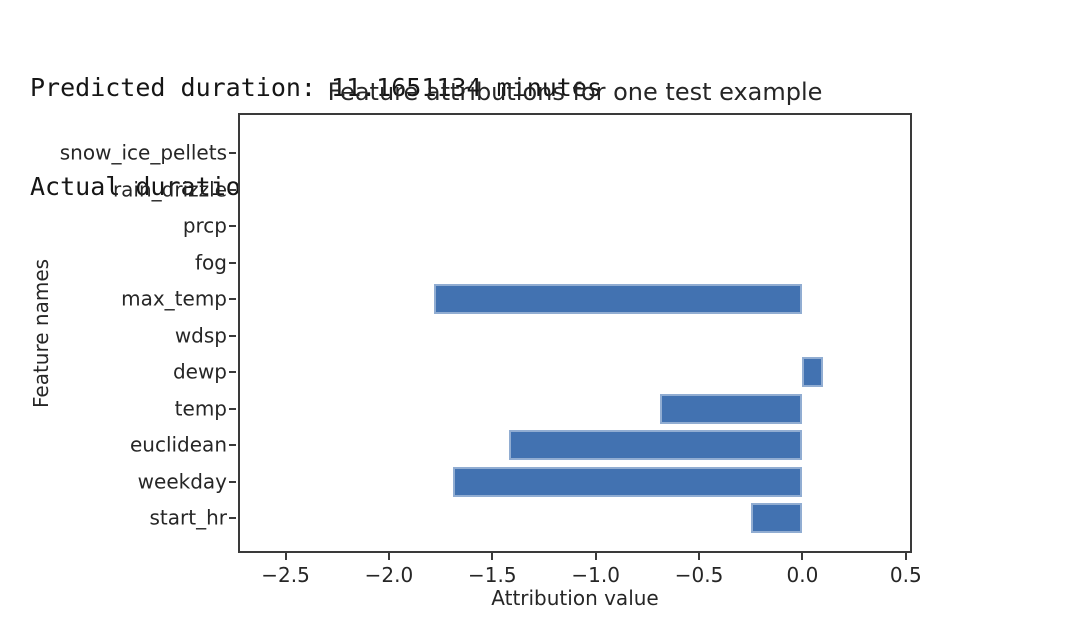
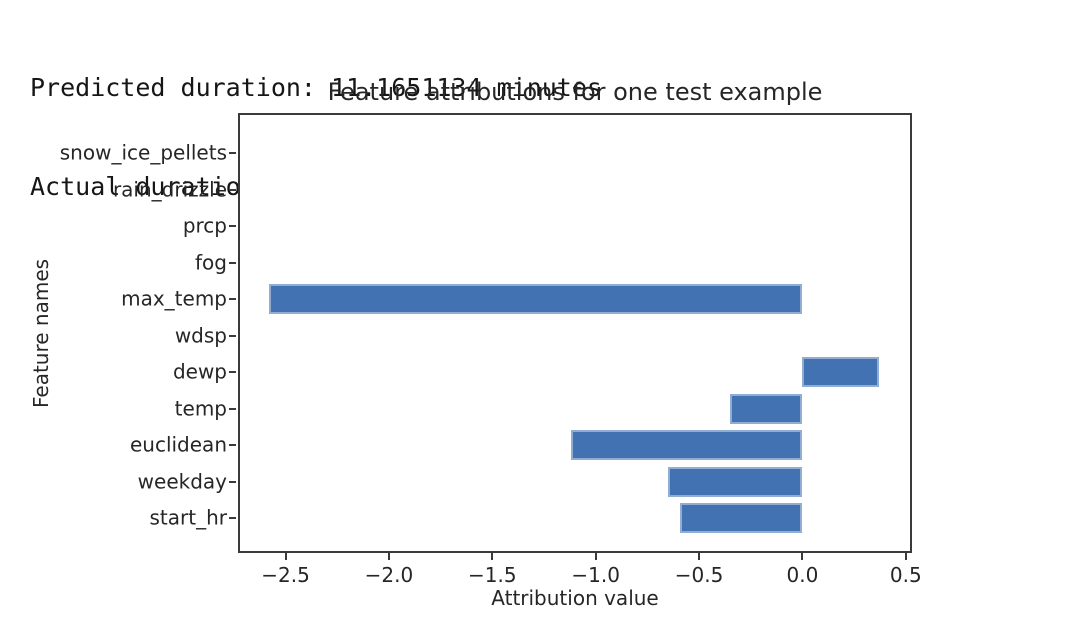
max_temp: -1.78 -> -2.58
dewp: 0.10 -> 0.37
temp: -0.69 -> -0.35
euclidean: -1.42 -> -1.12
weekday: -1.69 -> -0.65
start_hr: -0.25 -> -0.59
